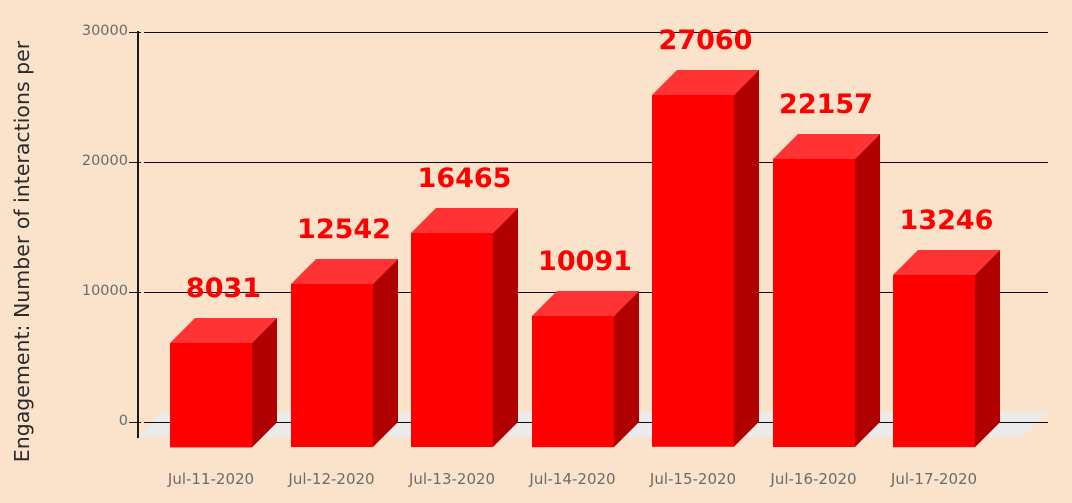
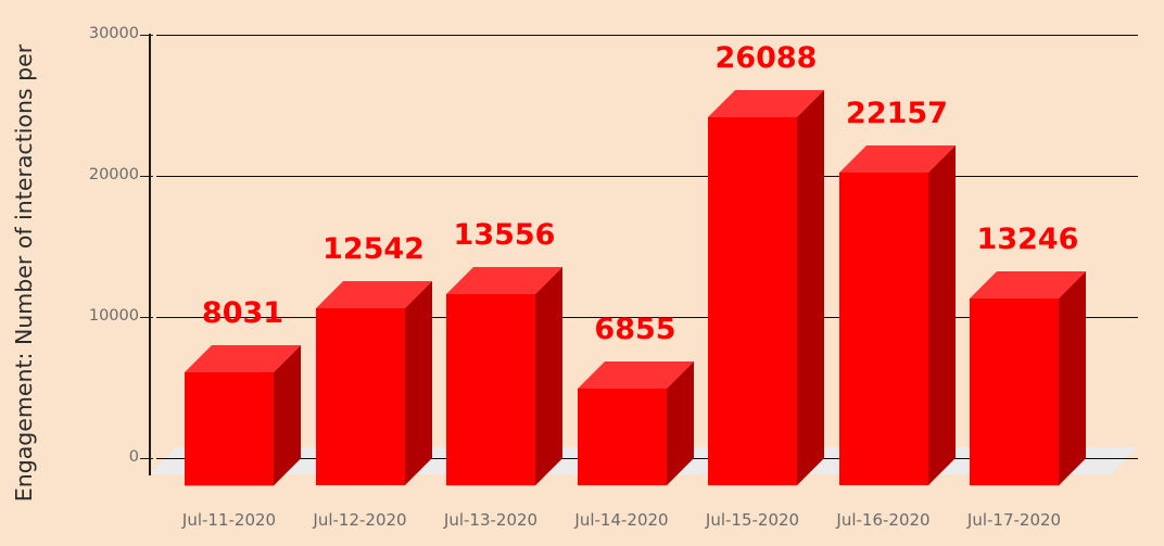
Jul-13-2020: 16465 -> 13556
Jul-14-2020: 10091 -> 6855
Jul-15-2020: 27060 -> 26088
